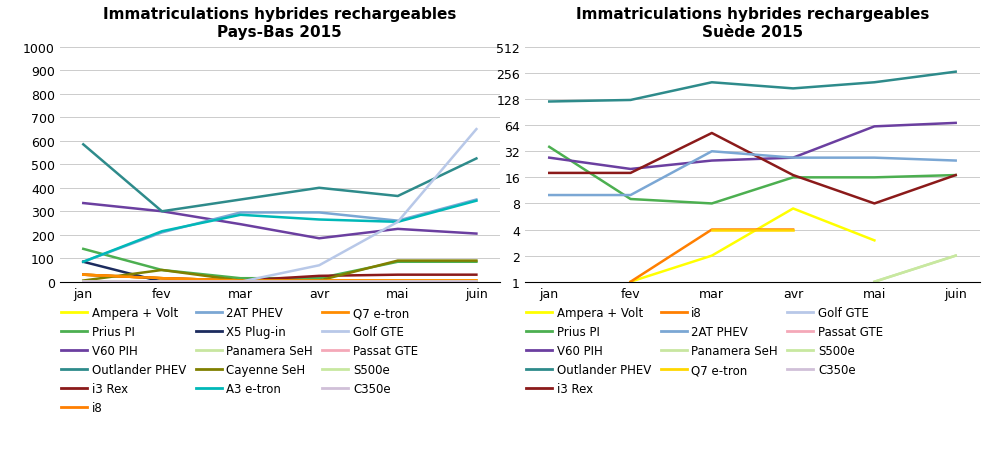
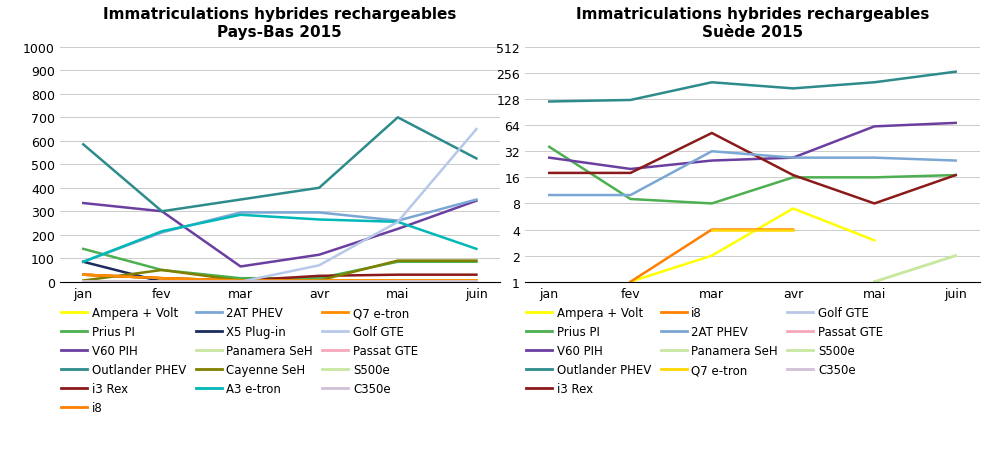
Immatriculations hybrides rechargeables Pays-Bas 2015/V60 PIH/mar: 245 -> 65
Immatriculations hybrides rechargeables Pays-Bas 2015/V60 PIH/avr: 185 -> 115
Immatriculations hybrides rechargeables Pays-Bas 2015/Outlander PHEV/mai: 365 -> 700
Immatriculations hybrides rechargeables Pays-Bas 2015/V60 PIH/juin: 205 -> 345
Immatriculations hybrides rechargeables Pays-Bas 2015/A3 e-tron/juin: 345 -> 140
